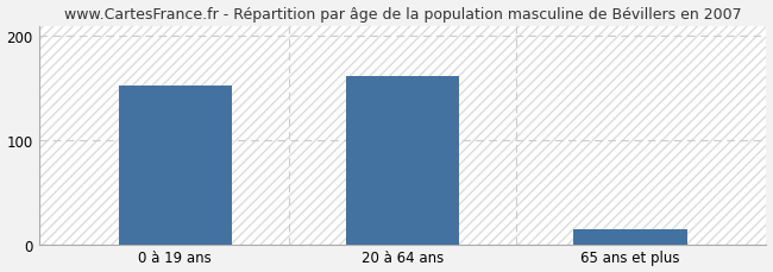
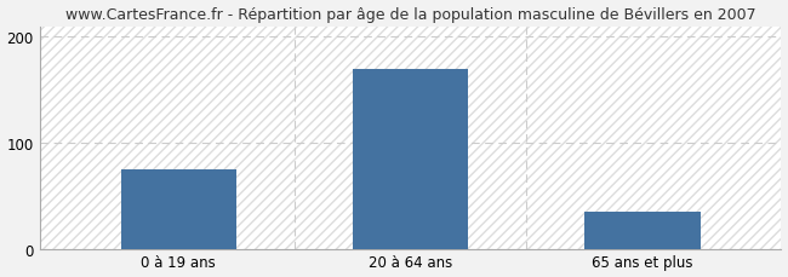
0 à 19 ans: 152 -> 75
20 à 64 ans: 162 -> 170
65 ans et plus: 14 -> 35
